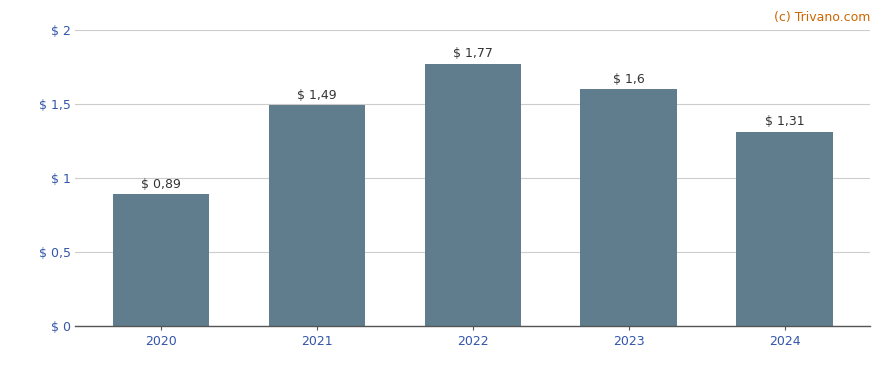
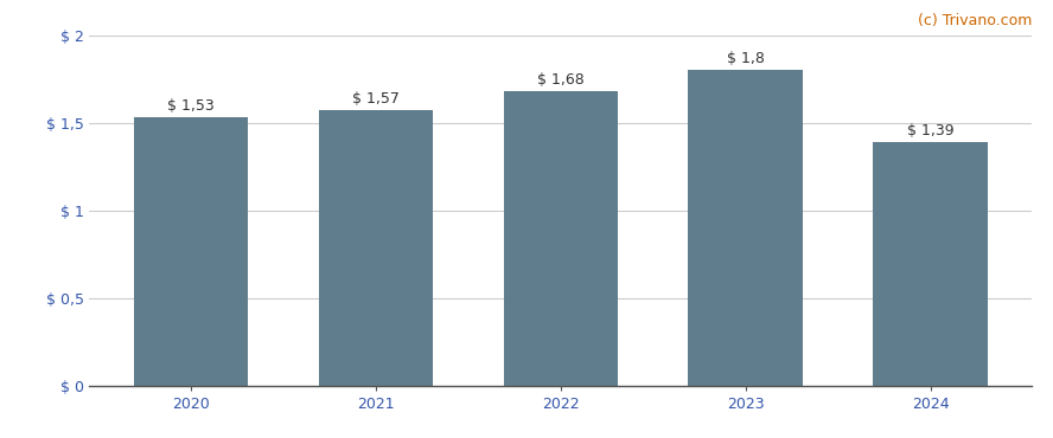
2020: 0,89 -> 1,53
2021: 1,49 -> 1,57
2022: 1,77 -> 1,68
2023: 1,6 -> 1,8
2024: 1,31 -> 1,39
